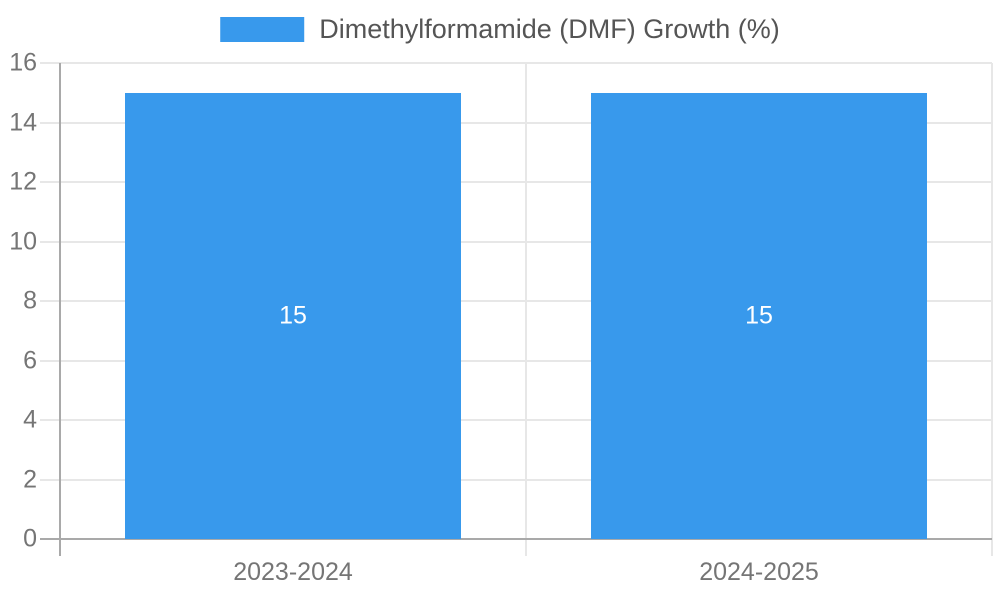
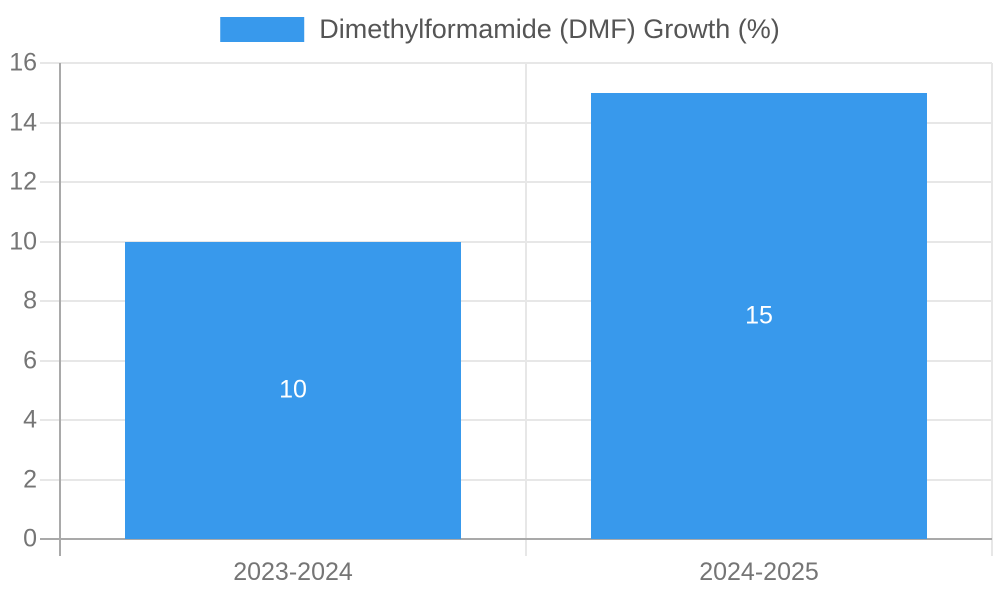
2023-2024: 15 -> 10
